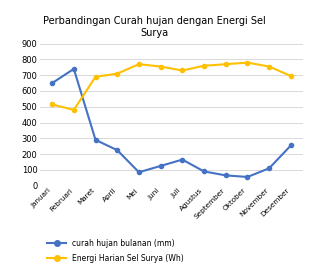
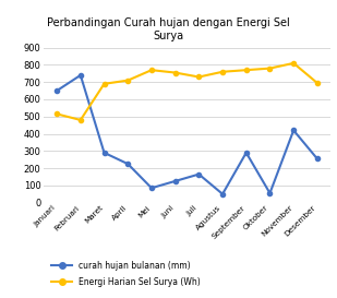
curah hujan bulanan (mm)/Agustus: 90 -> 50
curah hujan bulanan (mm)/September: 60 -> 290
curah hujan bulanan (mm)/November: 110 -> 420
Energi Harian Sel Surya (Wh)/November: 760 -> 810
